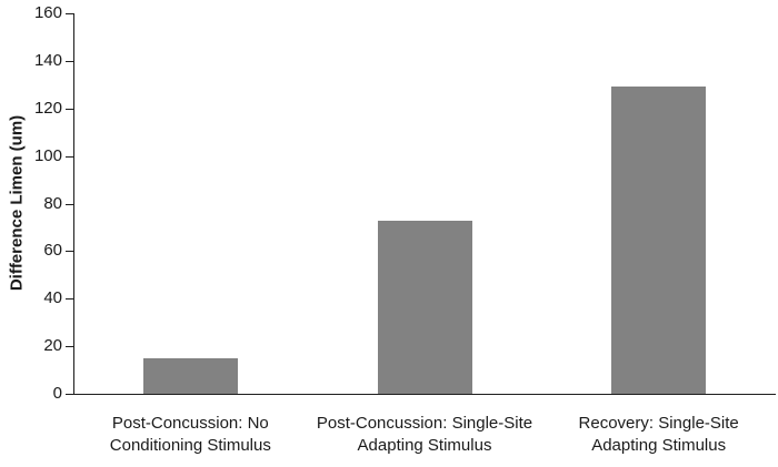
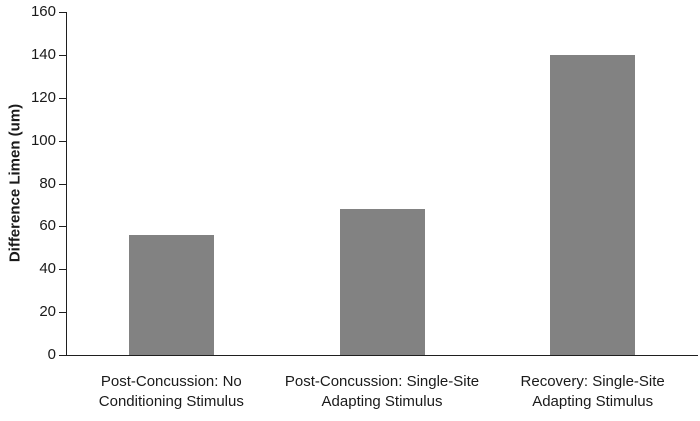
Post-Concussion: No Conditioning Stimulus: 15 -> 56
Post-Concussion: Single-Site Adapting Stimulus: 73 -> 68
Recovery: Single-Site Adapting Stimulus: 129 -> 140
